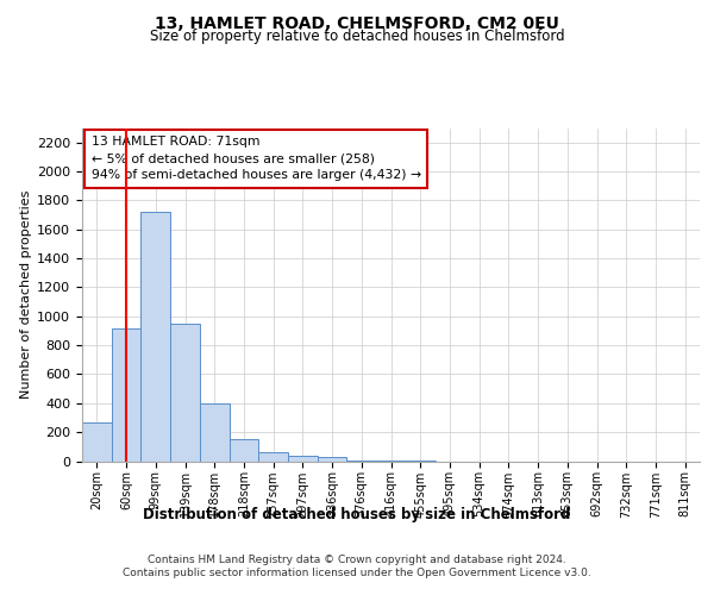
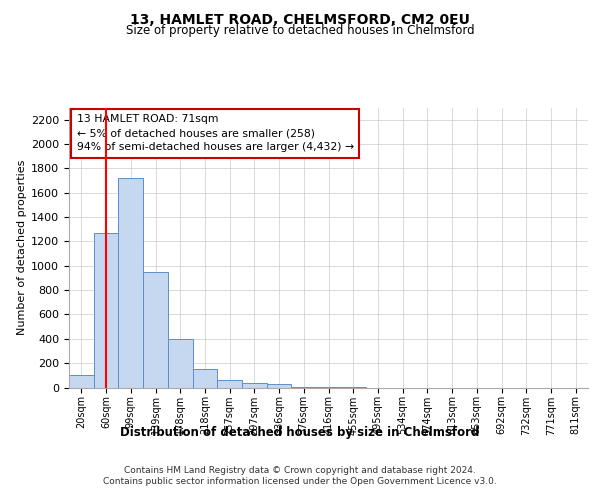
20sqm: 270 -> 100
60sqm: 920 -> 1270
